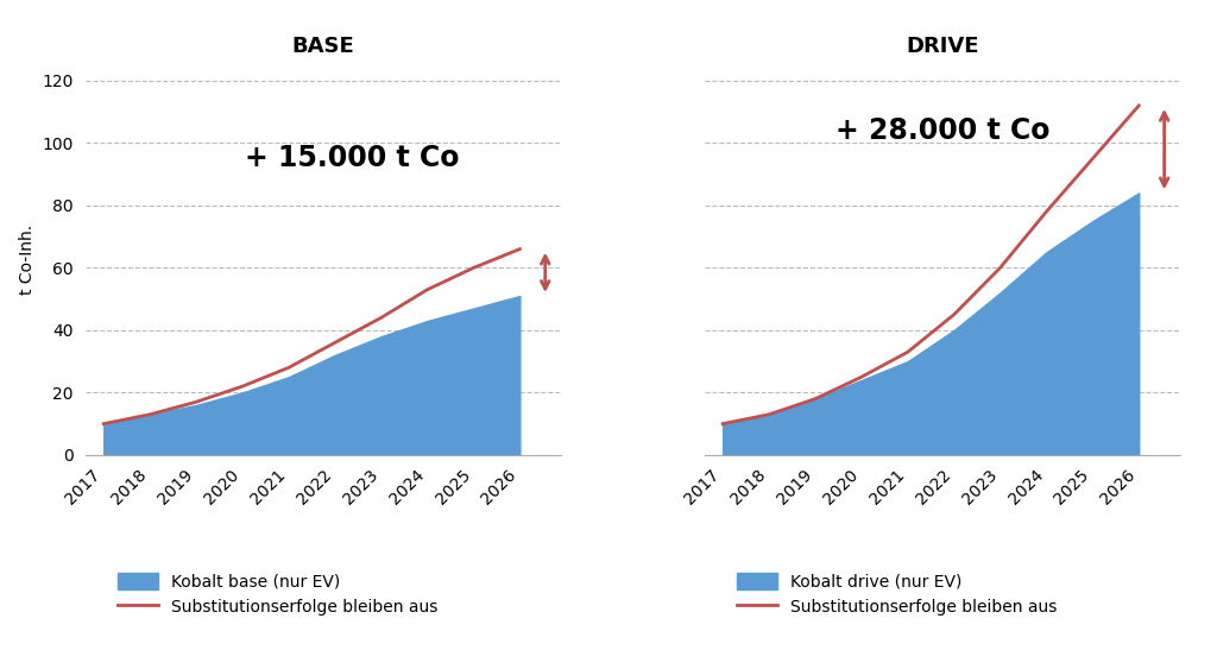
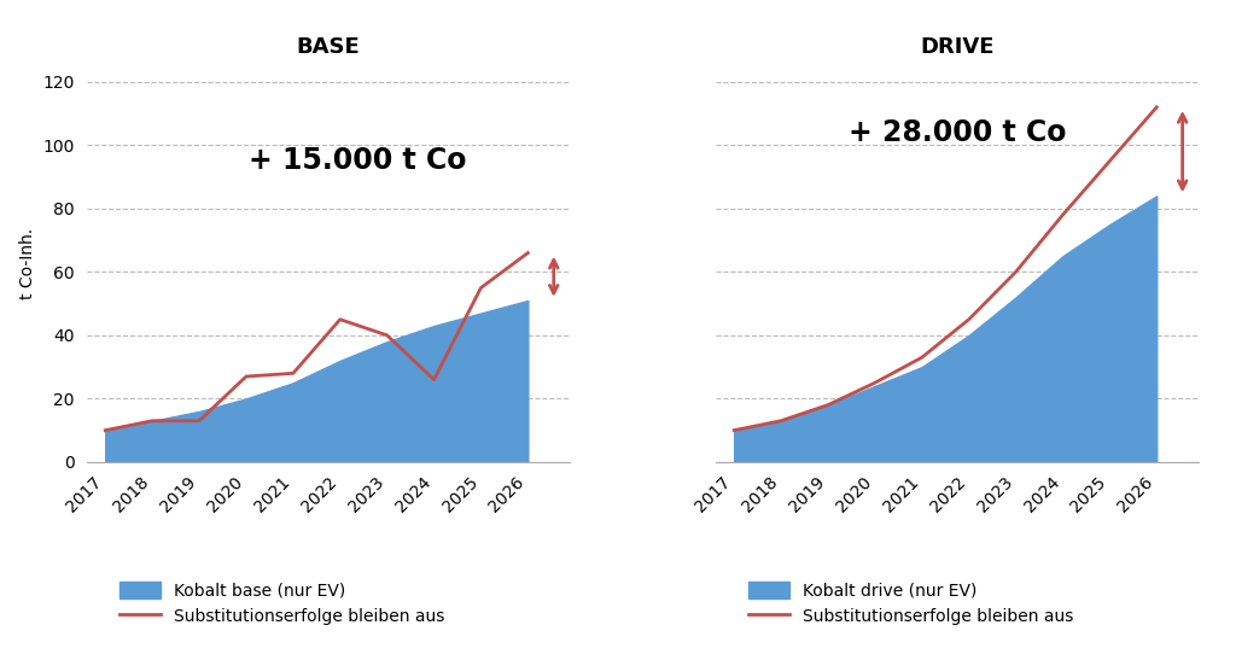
BASE/Substitutionserfolge bleiben aus/2019: 17 -> 13
BASE/Substitutionserfolge bleiben aus/2020: 22 -> 27
BASE/Substitutionserfolge bleiben aus/2022: 36 -> 45
BASE/Substitutionserfolge bleiben aus/2023: 44 -> 40
BASE/Substitutionserfolge bleiben aus/2024: 53 -> 26
BASE/Substitutionserfolge bleiben aus/2025: 60 -> 55
